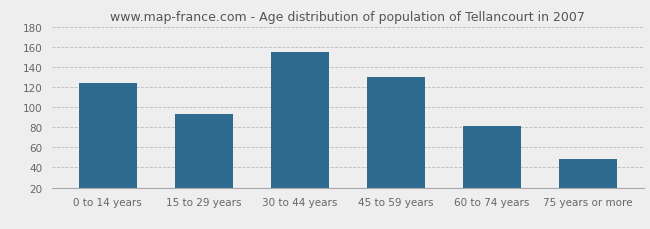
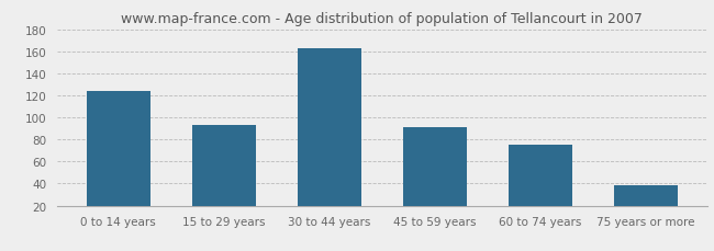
30 to 44 years: 155 -> 163
45 to 59 years: 130 -> 91
60 to 74 years: 81 -> 75
75 years or more: 48 -> 38
